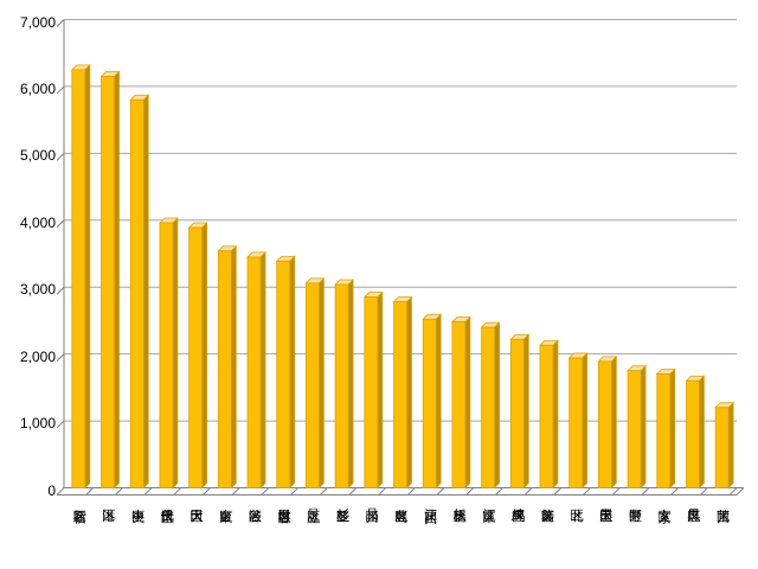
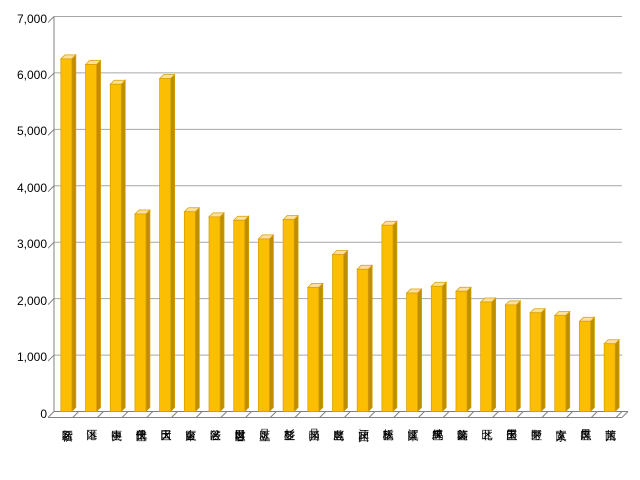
千代田区: 4000 -> 3500
大田区: 3900 -> 5900
杉並区: 3000 -> 3400
品川区: 2800 -> 2200
板橋区: 2500 -> 3300
江東区: 2400 -> 2100
